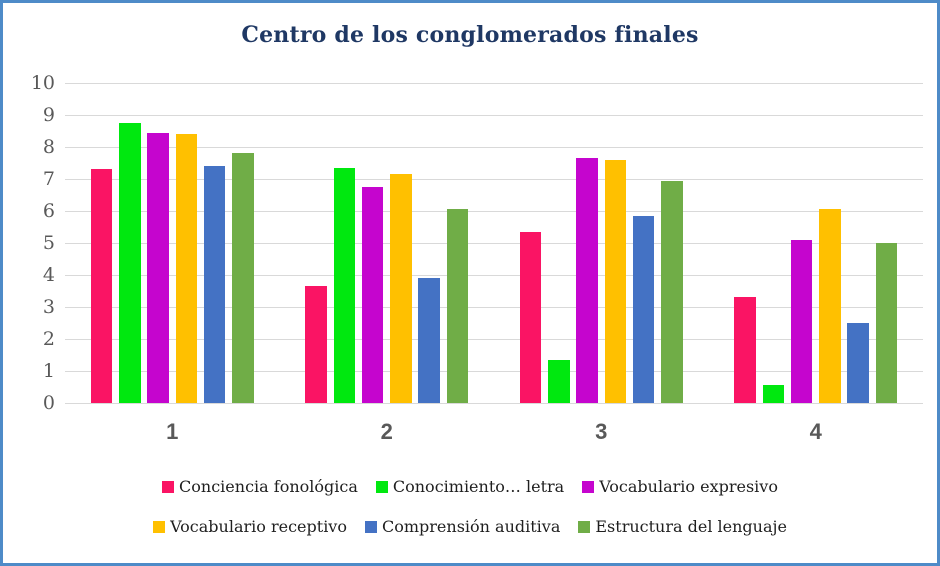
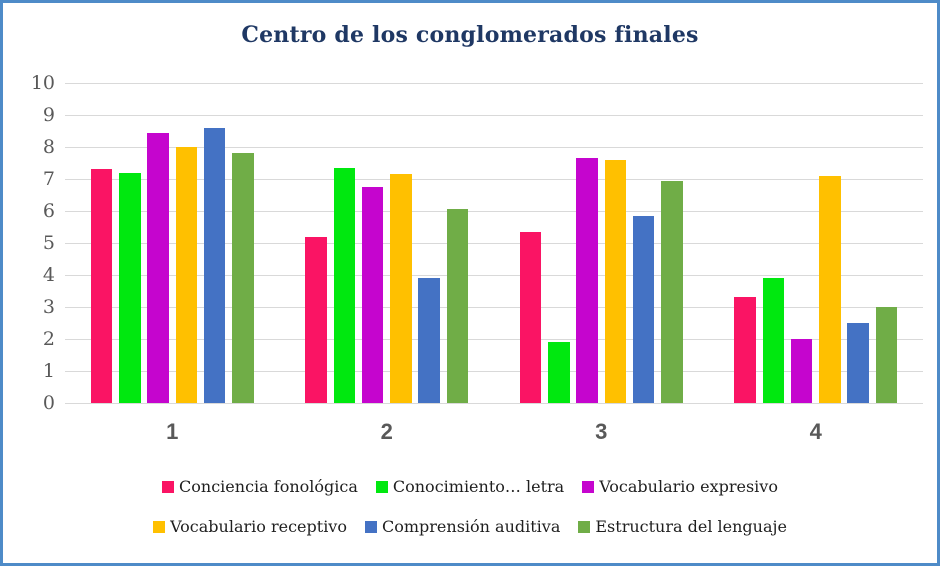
Conocimiento… letra/1: 8.8 -> 7.2
Vocabulario receptivo/1: 8.4 -> 8.0
Comprensión auditiva/1: 7.4 -> 8.6
Conciencia fonológica/2: 3.6 -> 5.2
Conocimiento… letra/3: 1.4 -> 1.9
Conocimiento… letra/4: 0.6 -> 3.9
Vocabulario expresivo/4: 5.1 -> 2.0
Vocabulario receptivo/4: 6.0 -> 7.1
Estructura del lenguaje/4: 5.0 -> 3.0
